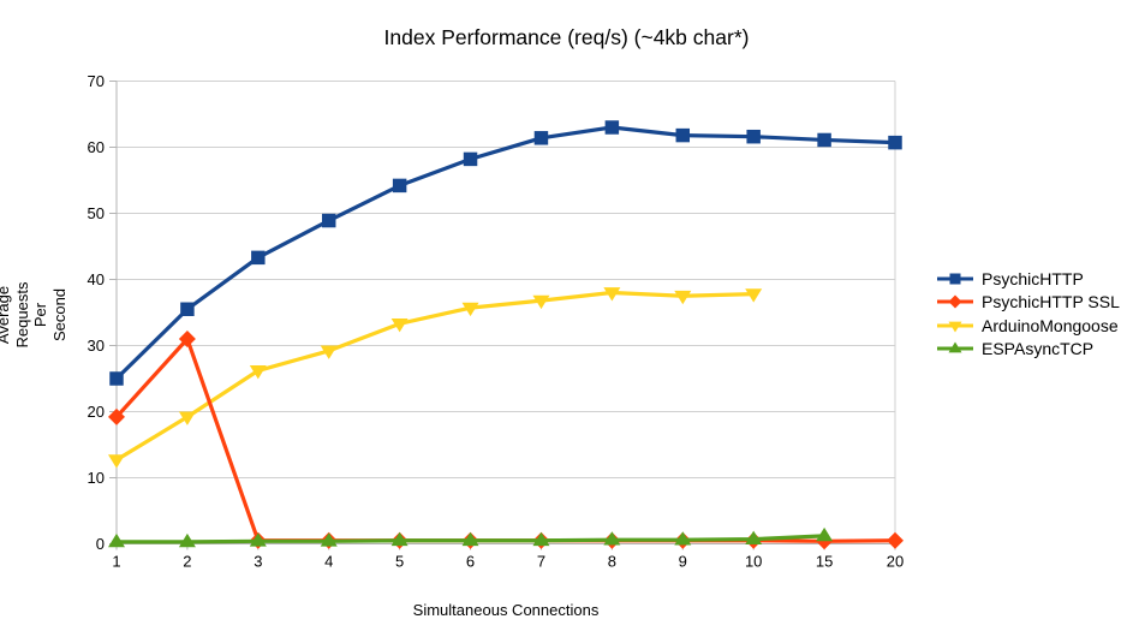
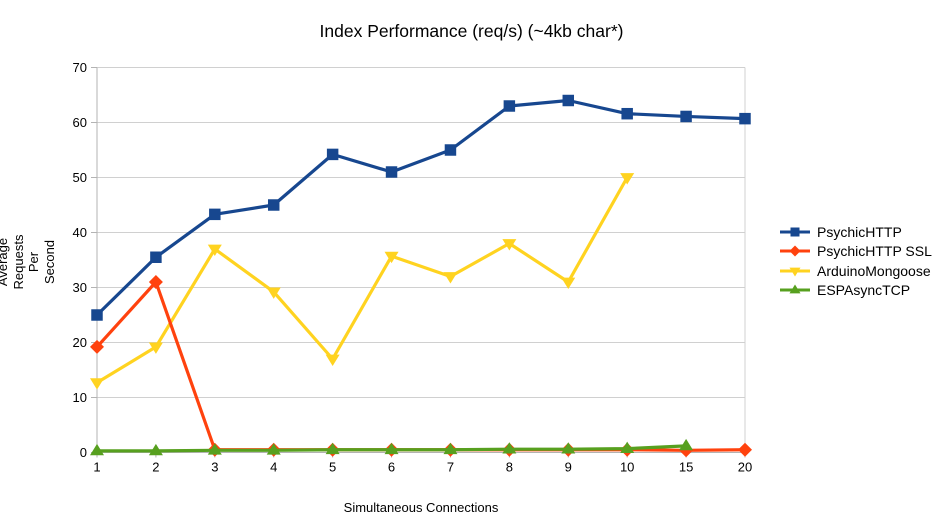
ArduinoMongoose/3: 26 -> 37
PsychicHTTP/4: 49 -> 45
ArduinoMongoose/5: 33 -> 17
PsychicHTTP/6: 58 -> 51
PsychicHTTP/7: 61 -> 55
ArduinoMongoose/7: 37 -> 32
PsychicHTTP/9: 62 -> 64
ArduinoMongoose/9: 38 -> 31
ArduinoMongoose/10: 38 -> 50
